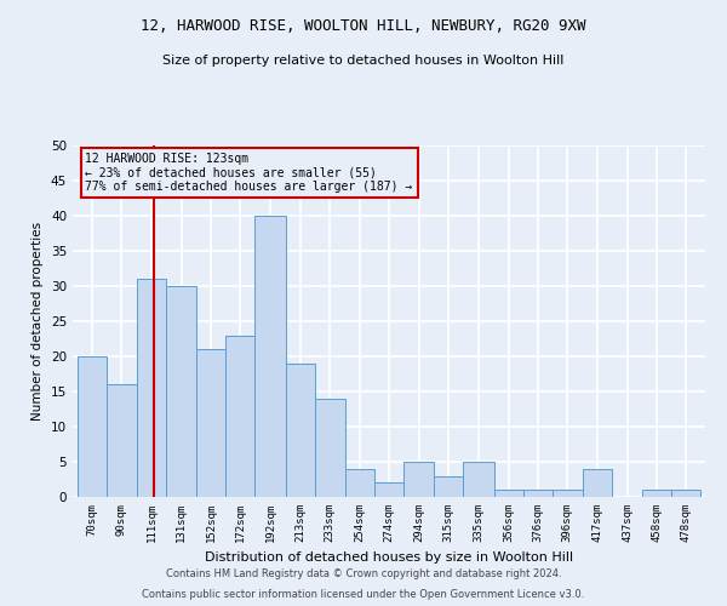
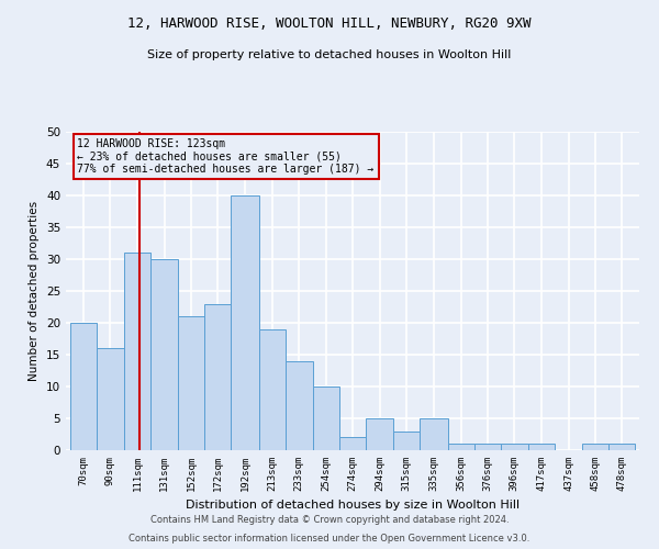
254sqm: 4 -> 10
417sqm: 4 -> 1
